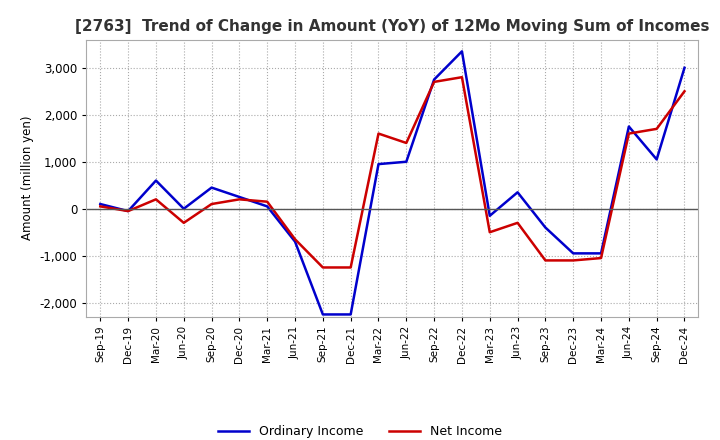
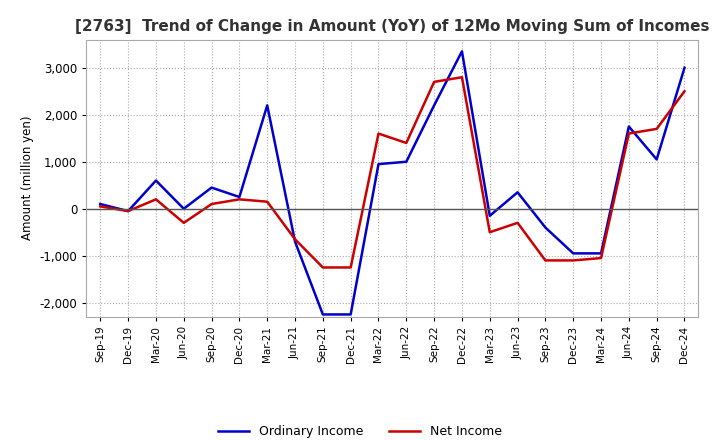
Ordinary Income/Mar-21: 50 -> 2,200
Ordinary Income/Sep-22: 2,750 -> 2,200
